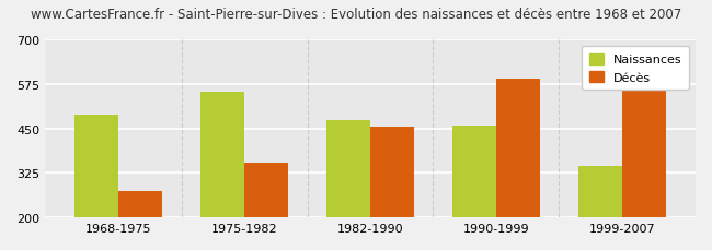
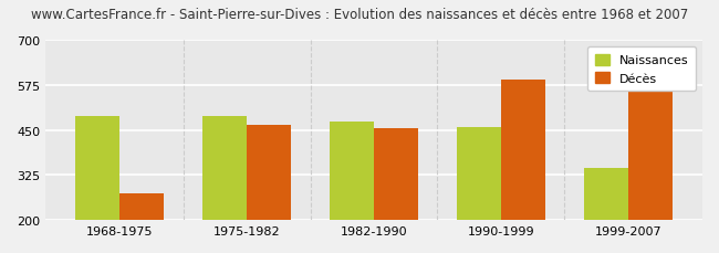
Naissances/1975-1982: 555 -> 490
Décès/1975-1982: 355 -> 465
